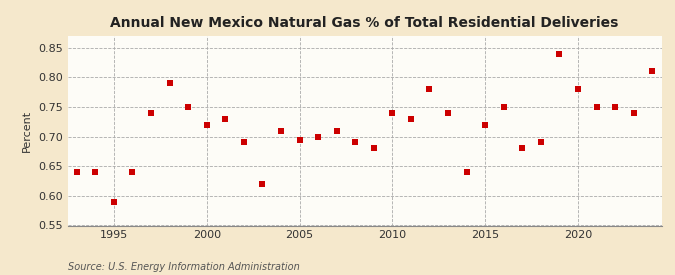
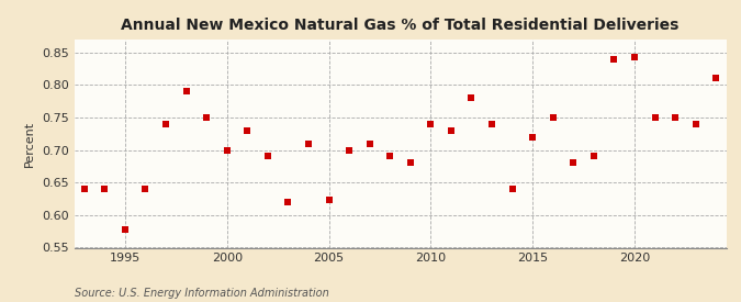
1995: 0.590 -> 0.578
2000: 0.720 -> 0.700
2005: 0.695 -> 0.624
2020: 0.780 -> 0.842
